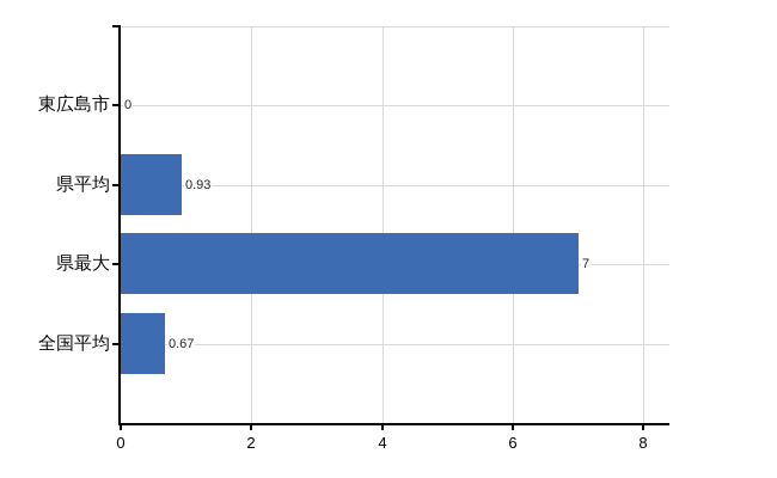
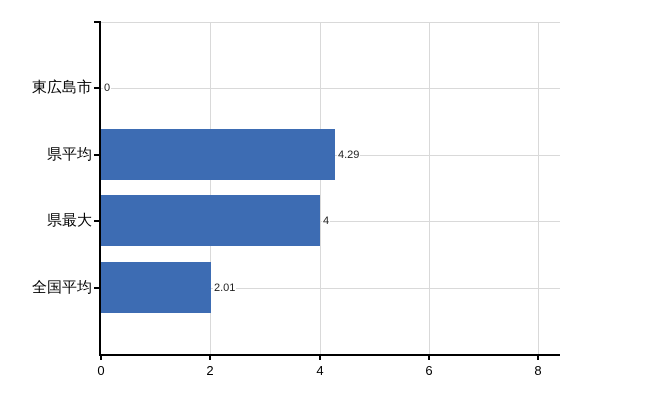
県平均: 0.93 -> 4.29
県最大: 7 -> 4
全国平均: 0.67 -> 2.01
